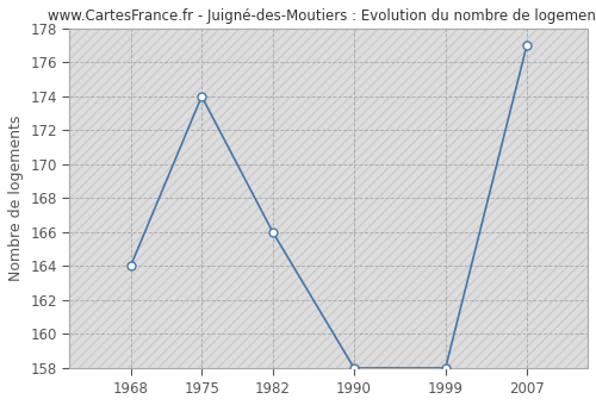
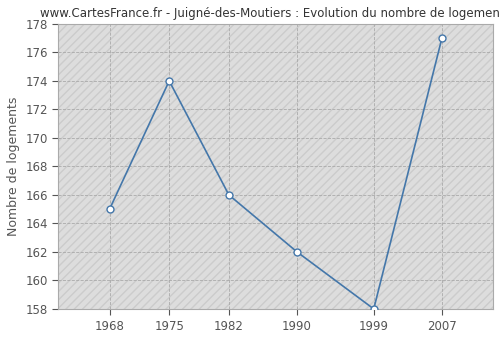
1968: 164 -> 165
1990: 158 -> 162
